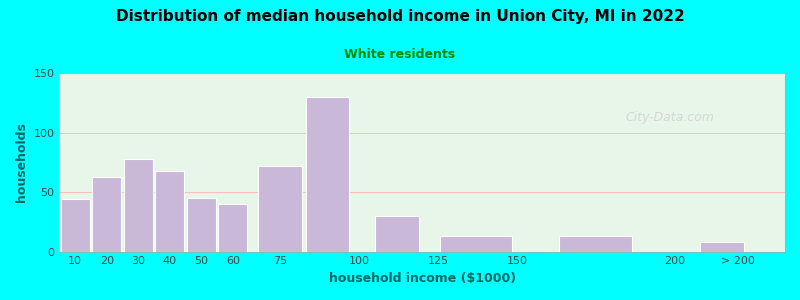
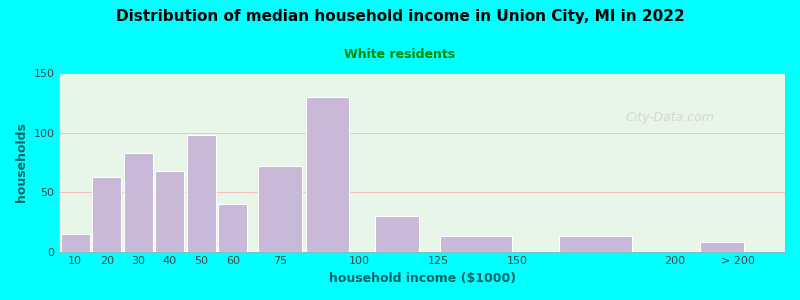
10: 44 -> 15
30: 78 -> 83
50: 45 -> 98
